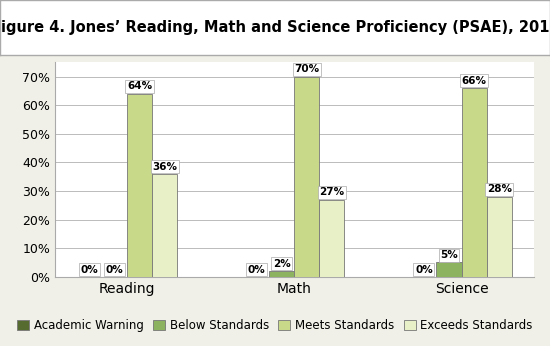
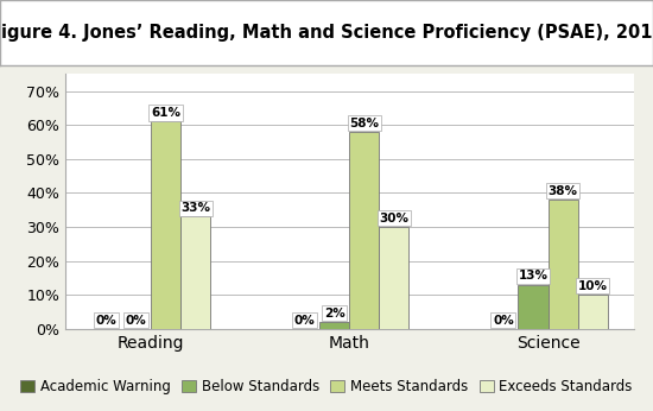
Meets Standards/Reading: 64% -> 61%
Exceeds Standards/Reading: 36% -> 33%
Meets Standards/Math: 70% -> 58%
Exceeds Standards/Math: 27% -> 30%
Below Standards/Science: 5% -> 13%
Meets Standards/Science: 66% -> 38%
Exceeds Standards/Science: 28% -> 10%
